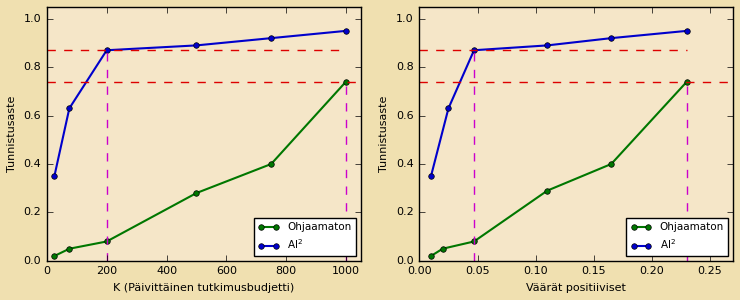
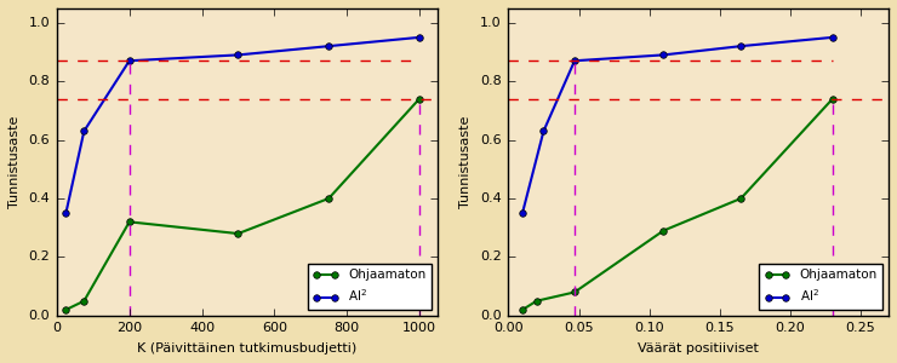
Ohjaamaton/200: 0.08 -> 0.32
